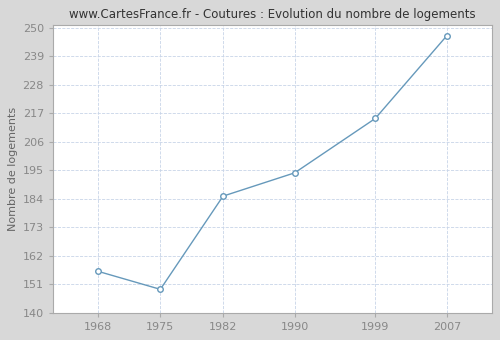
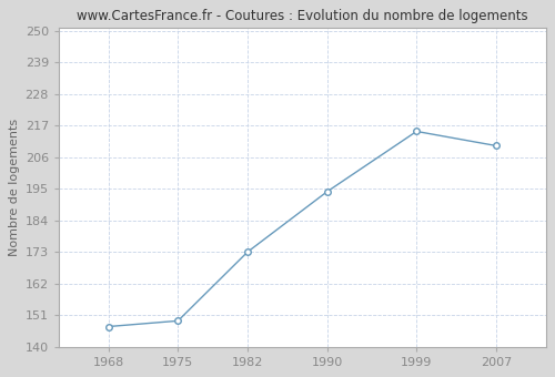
1968: 156 -> 147
1982: 185 -> 173
2007: 247 -> 210
